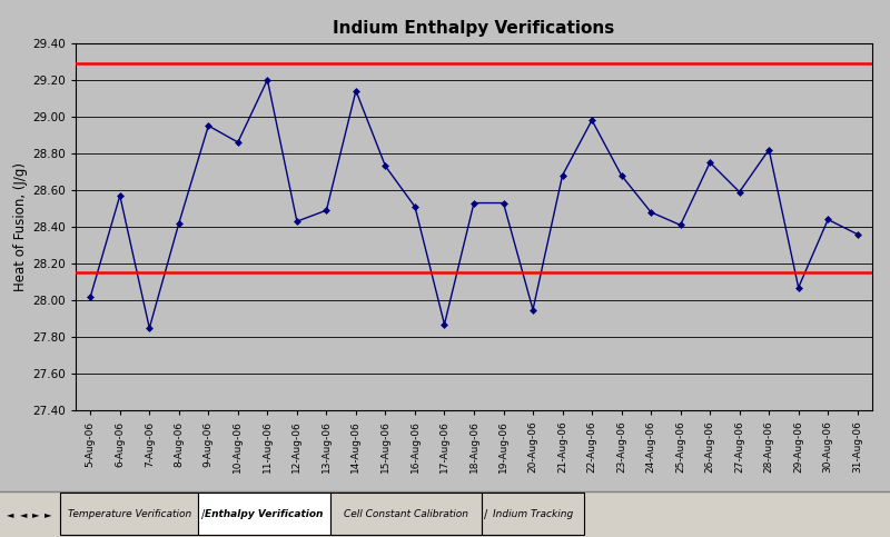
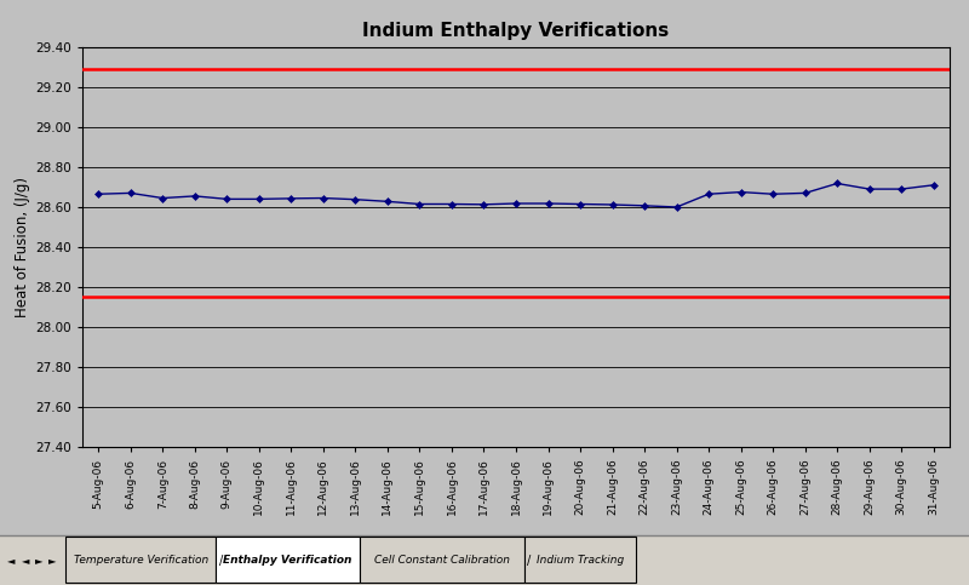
5-Aug-06: 28.02 -> 28.66
6-Aug-06: 28.57 -> 28.67
7-Aug-06: 27.85 -> 28.64
8-Aug-06: 28.42 -> 28.66
9-Aug-06: 28.95 -> 28.64
10-Aug-06: 28.86 -> 28.64
11-Aug-06: 29.20 -> 28.64
12-Aug-06: 28.43 -> 28.64
13-Aug-06: 28.49 -> 28.64
14-Aug-06: 29.14 -> 28.63
15-Aug-06: 28.73 -> 28.61
16-Aug-06: 28.51 -> 28.61
17-Aug-06: 27.87 -> 28.61
18-Aug-06: 28.53 -> 28.62
19-Aug-06: 28.53 -> 28.62
20-Aug-06: 27.95 -> 28.61
21-Aug-06: 28.68 -> 28.61
22-Aug-06: 28.98 -> 28.61
23-Aug-06: 28.68 -> 28.60
24-Aug-06: 28.48 -> 28.66
25-Aug-06: 28.41 -> 28.68
26-Aug-06: 28.75 -> 28.66
27-Aug-06: 28.59 -> 28.67
28-Aug-06: 28.82 -> 28.72
29-Aug-06: 28.07 -> 28.69
30-Aug-06: 28.44 -> 28.69
31-Aug-06: 28.36 -> 28.71
